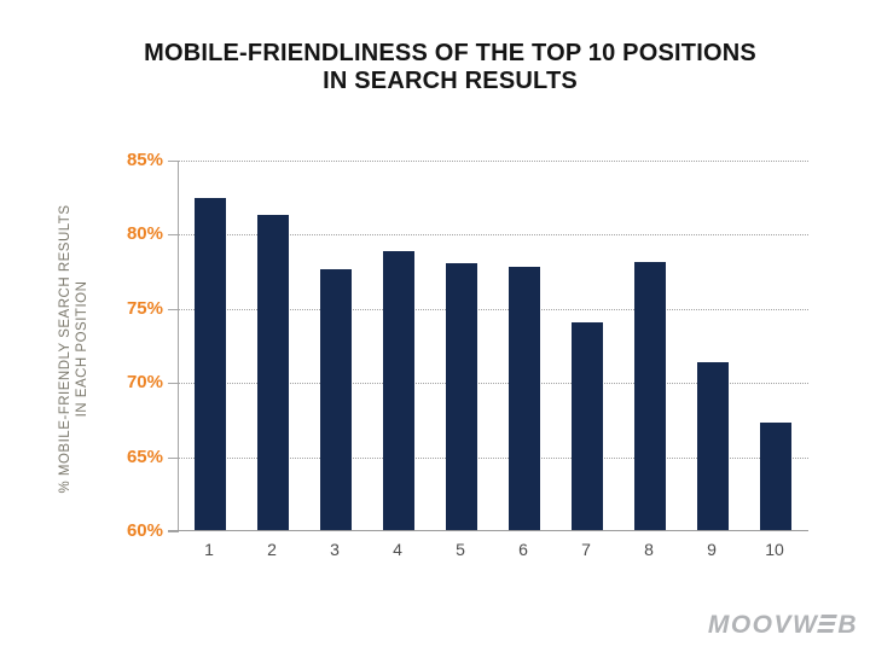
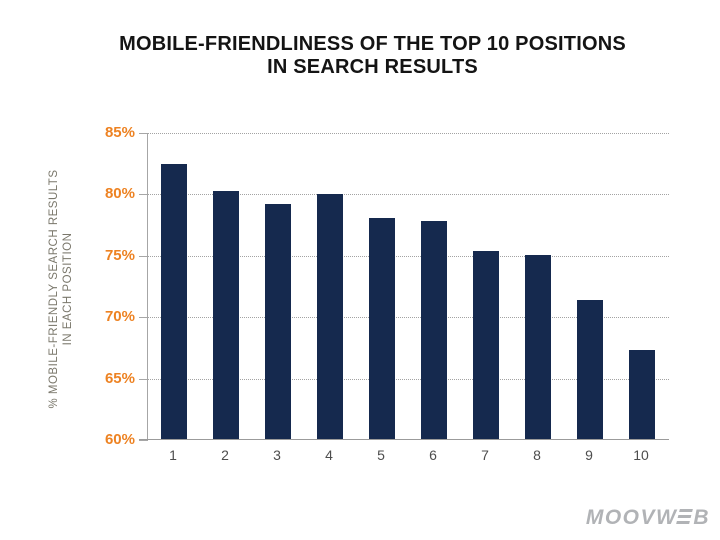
2: 81.3% -> 80.3%
3: 77.7% -> 79.2%
4: 78.9% -> 80.0%
7: 74.1% -> 75.4%
8: 78.2% -> 75.1%
